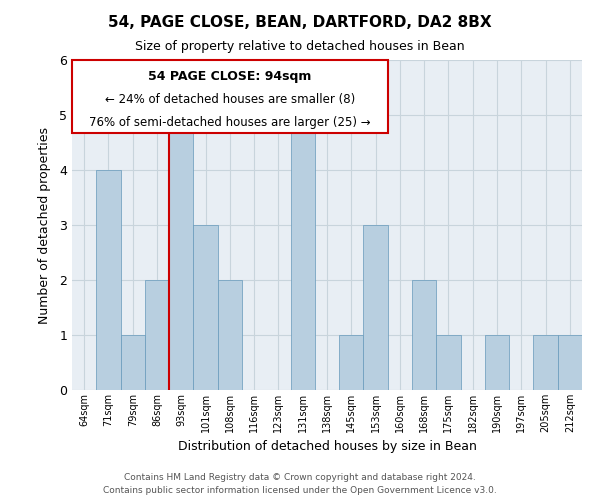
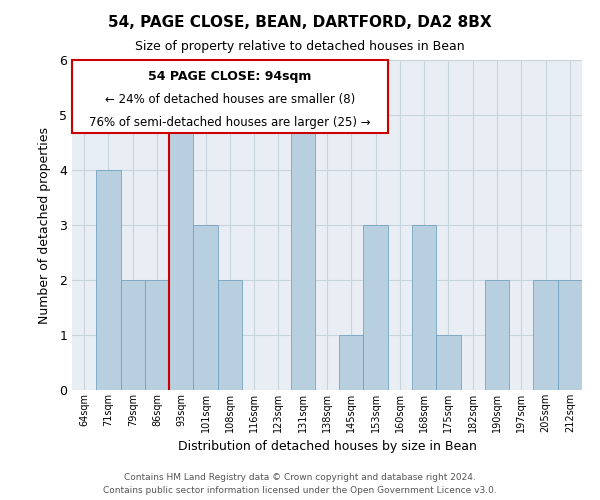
79sqm: 1 -> 2
168sqm: 2 -> 3
190sqm: 1 -> 2
205sqm: 1 -> 2
212sqm: 1 -> 2
